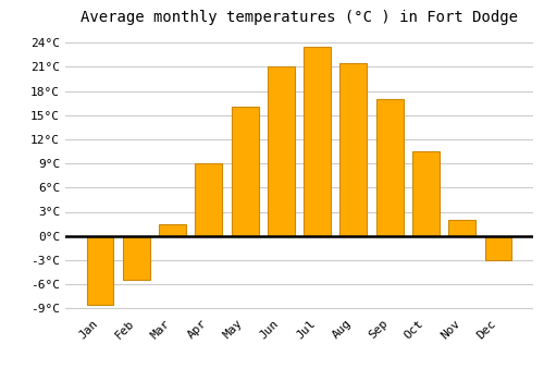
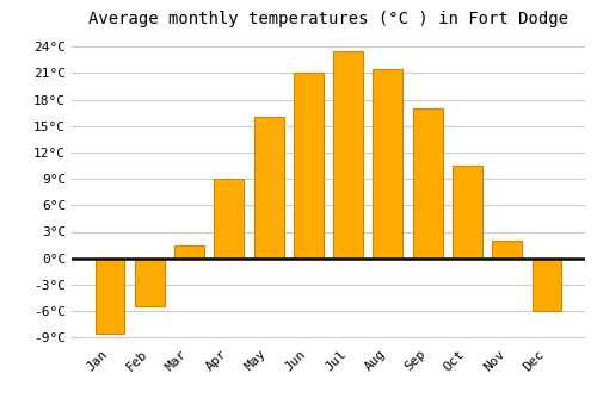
Dec: -3.0°C -> -6.0°C
